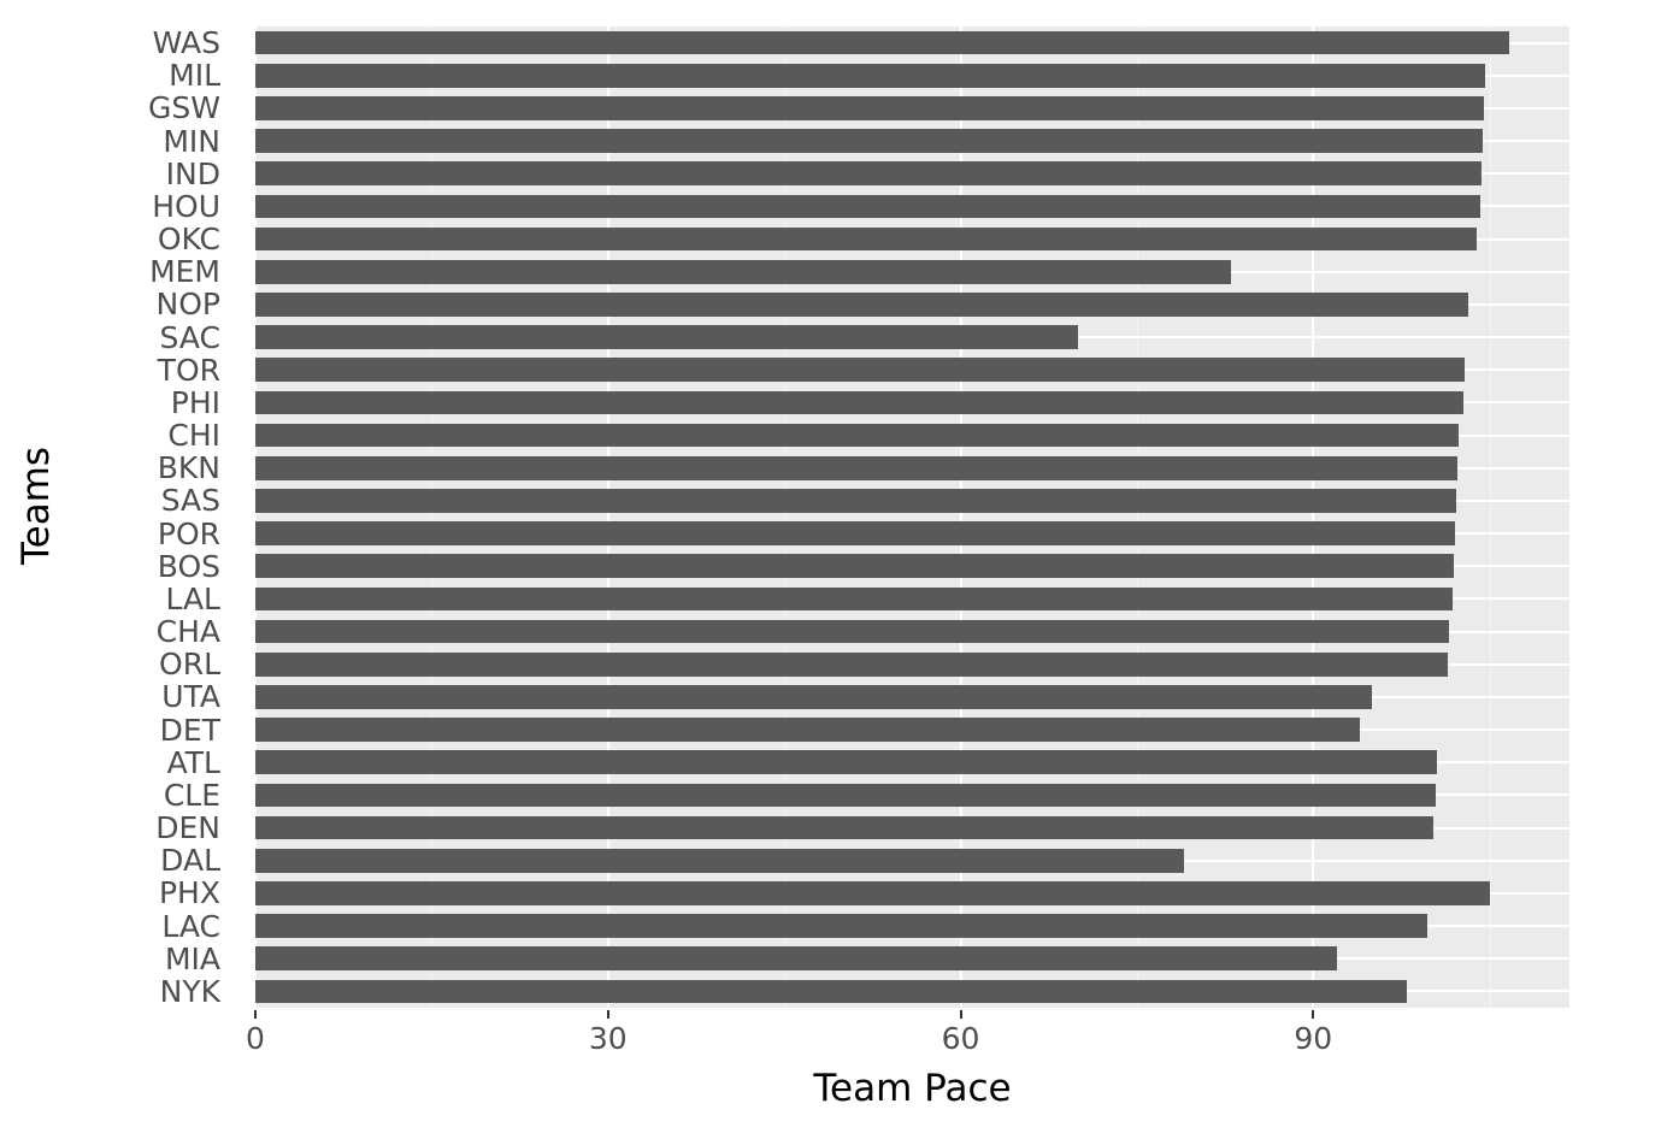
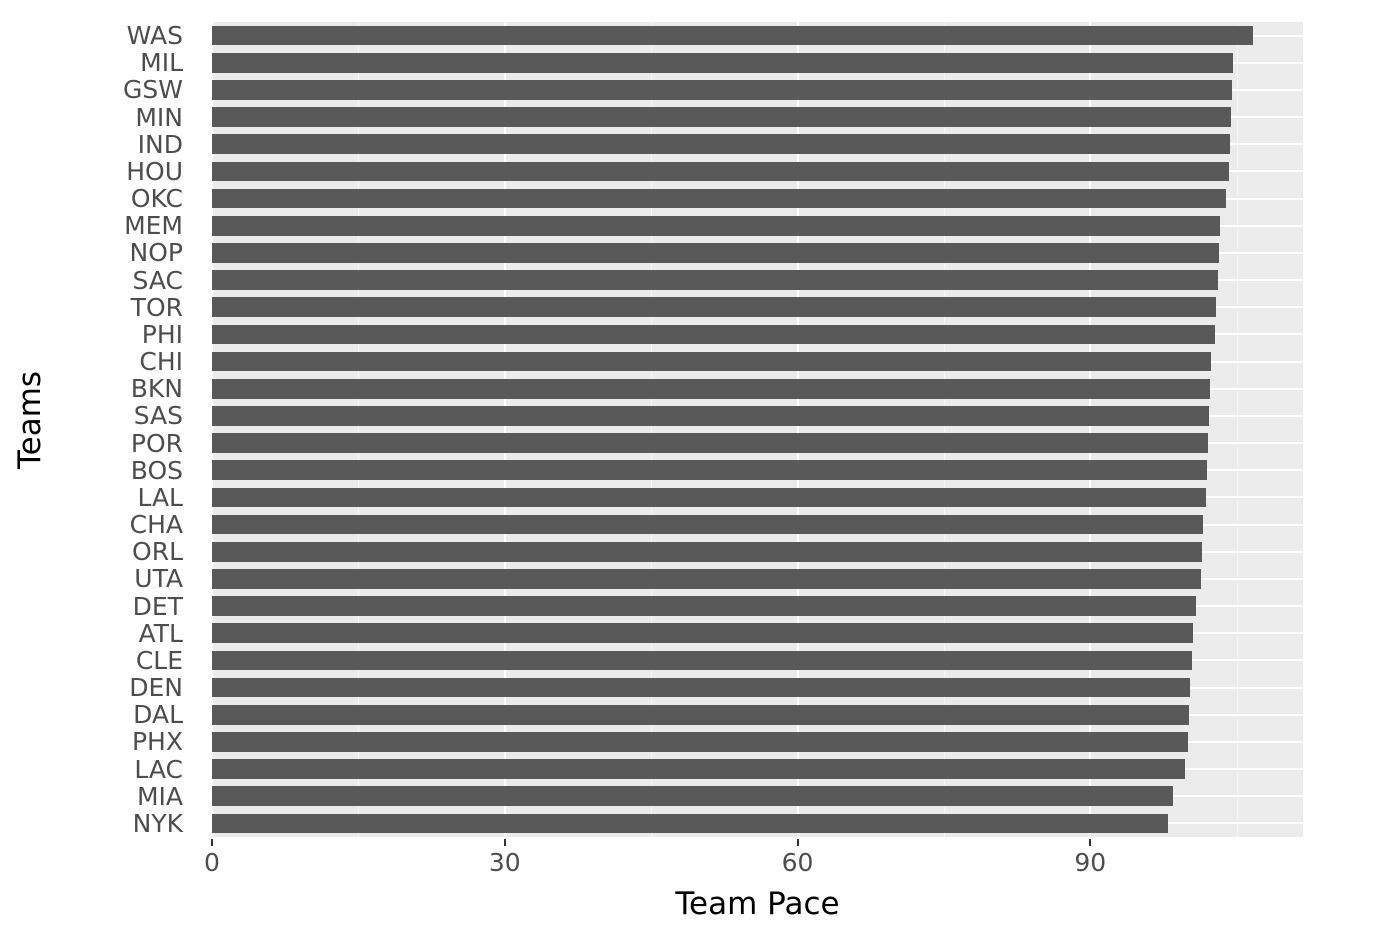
MEM: 83 -> 103
SAC: 70 -> 103
UTA: 95 -> 101
DET: 94 -> 101
DAL: 79 -> 100
PHX: 105 -> 100
MIA: 92 -> 98
